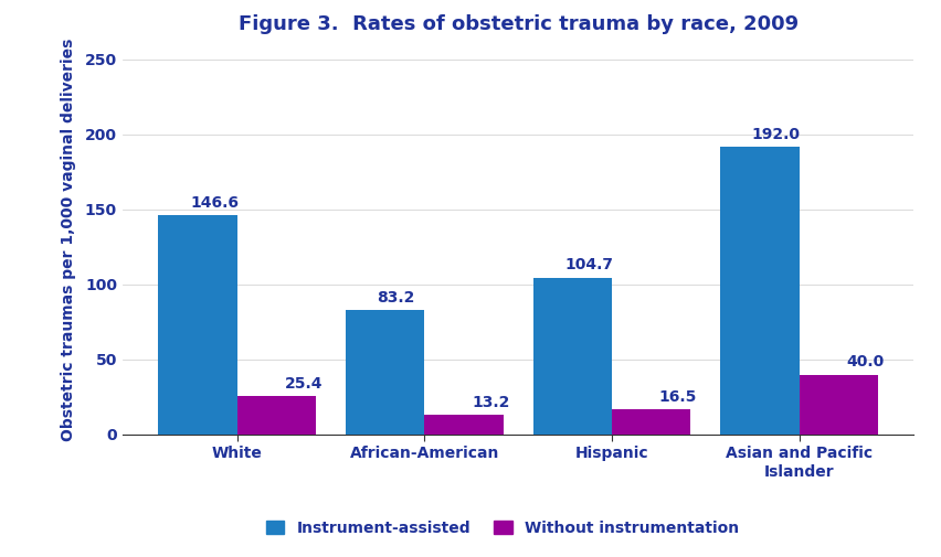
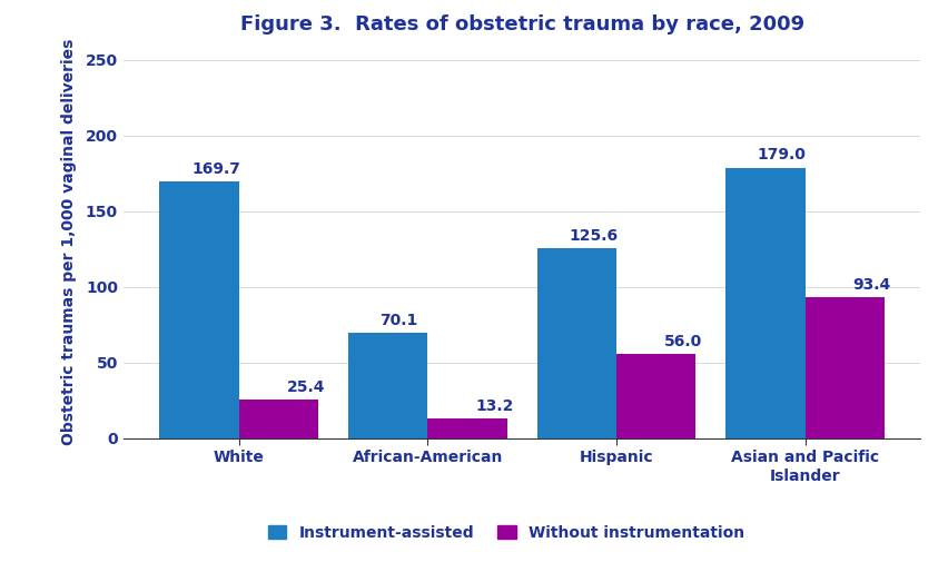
Instrument-assisted/White: 146.6 -> 169.7
Instrument-assisted/African-American: 83.2 -> 70.1
Instrument-assisted/Hispanic: 104.7 -> 125.6
Without instrumentation/Hispanic: 16.5 -> 56.0
Instrument-assisted/Asian and Pacific Islander: 192.0 -> 179.0
Without instrumentation/Asian and Pacific Islander: 40.0 -> 93.4
